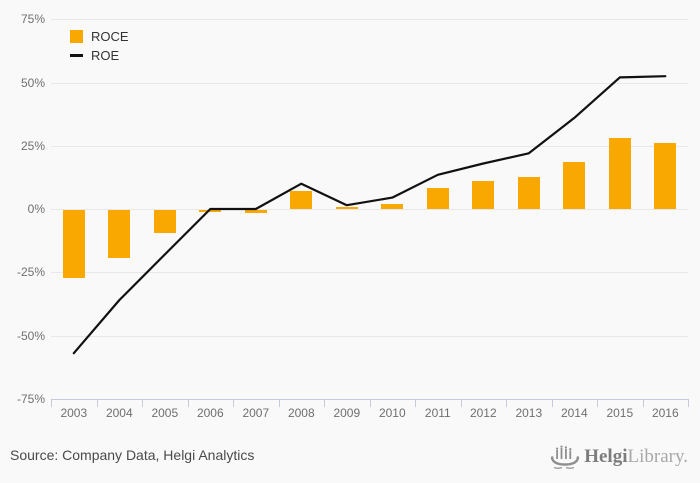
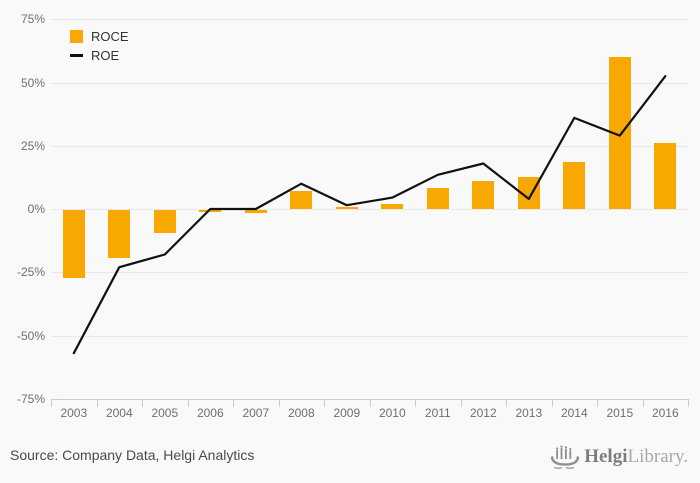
ROE/2004: -36% -> -23%
ROE/2013: 22% -> 4%
ROCE/2015: 28% -> 60%
ROE/2015: 52% -> 29%
